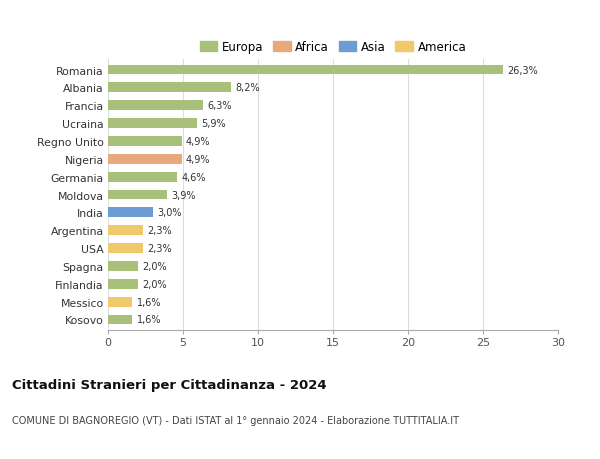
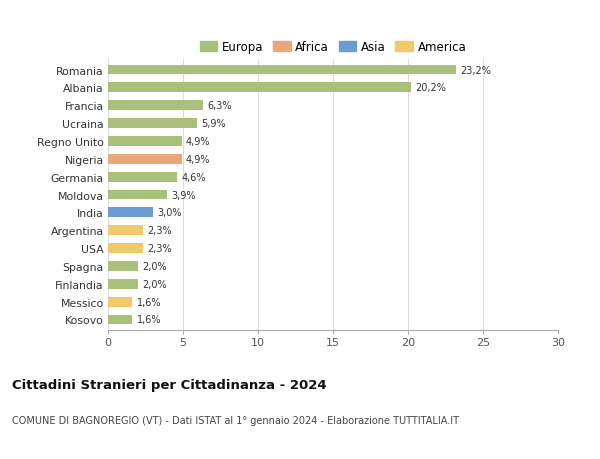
Romania: 26,3% -> 23,2%
Albania: 8,2% -> 20,2%
